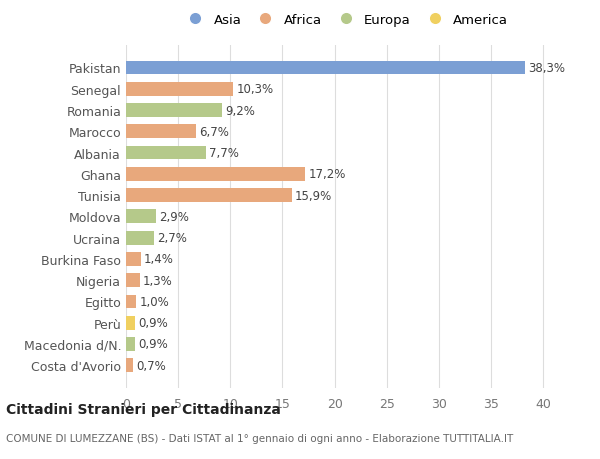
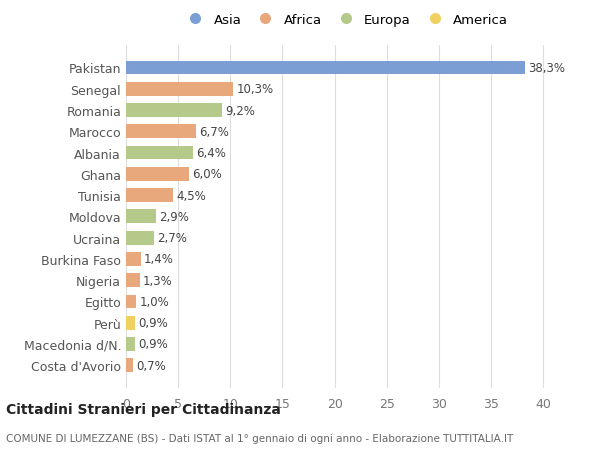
Albania: 7,7% -> 6,4%
Ghana: 17,2% -> 6,0%
Tunisia: 15,9% -> 4,5%
